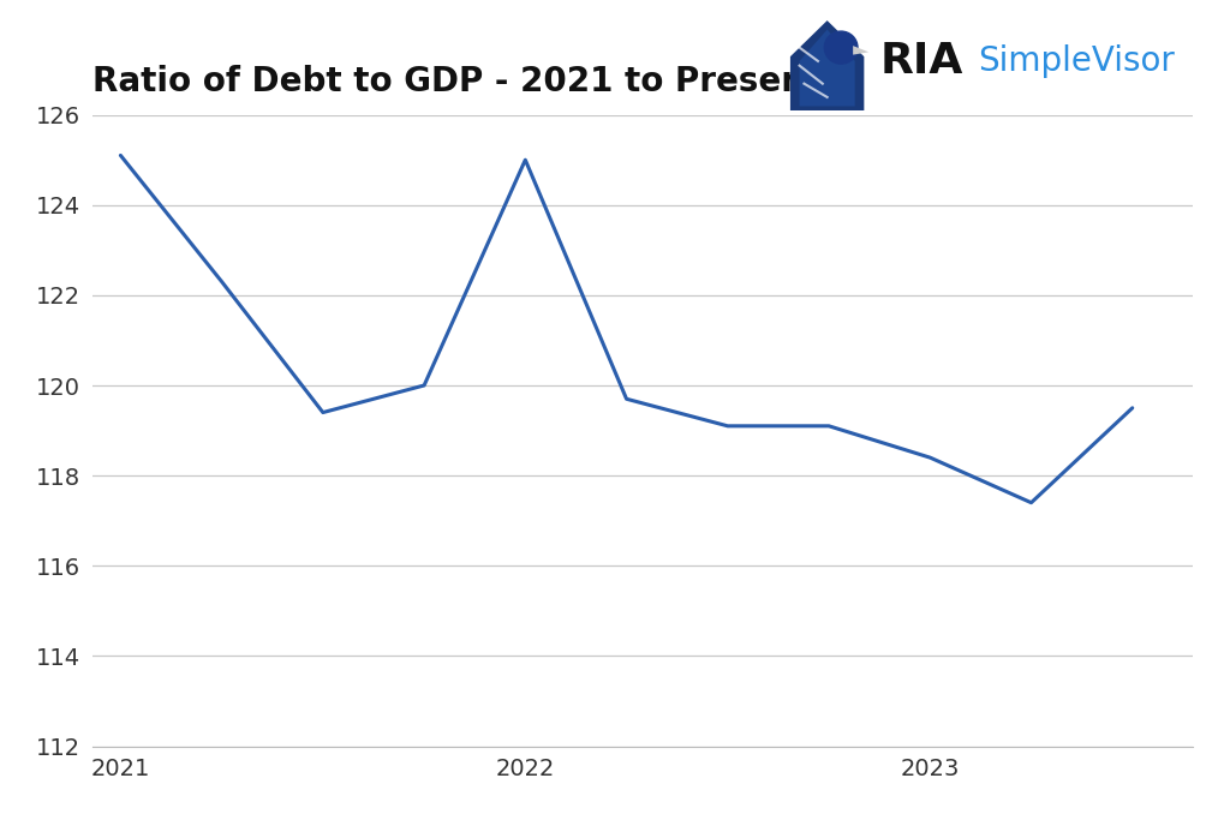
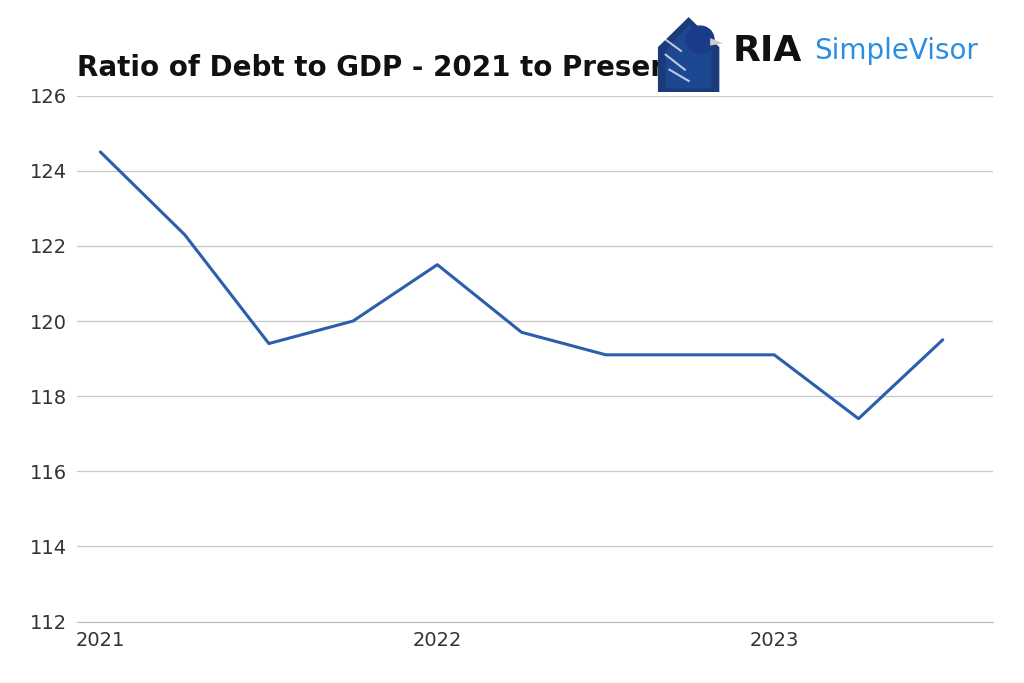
2021: 125.1 -> 124.5
2022: 125.0 -> 121.5
2023: 118.4 -> 119.1
